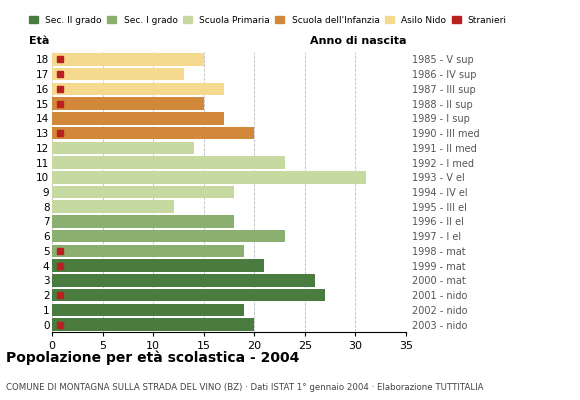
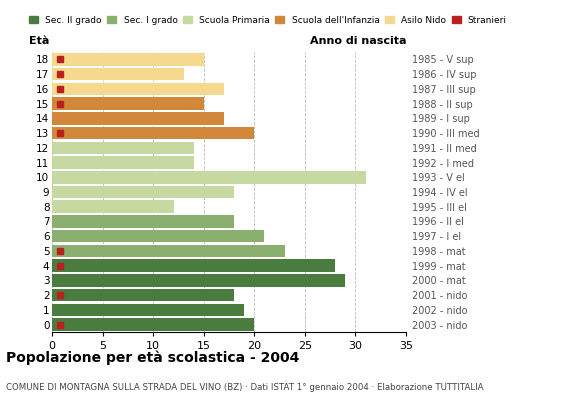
11: 23 -> 14
6: 23 -> 21
5: 19 -> 23
4: 21 -> 28
3: 26 -> 29
2: 27 -> 18
